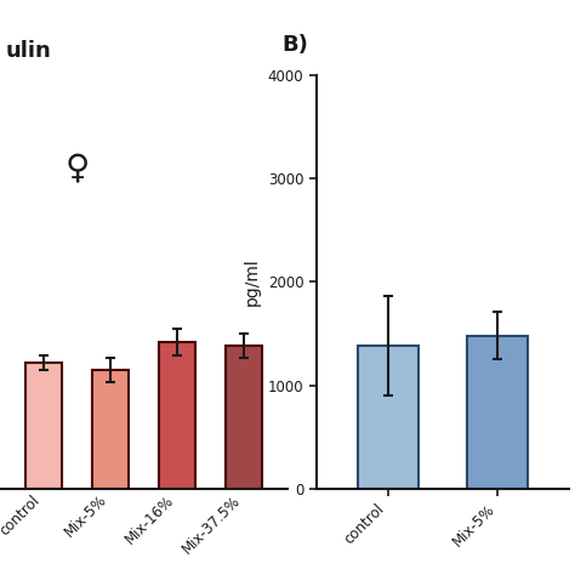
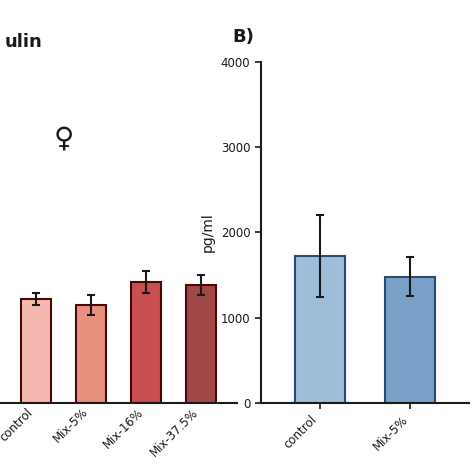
control: 1380 -> 1720
